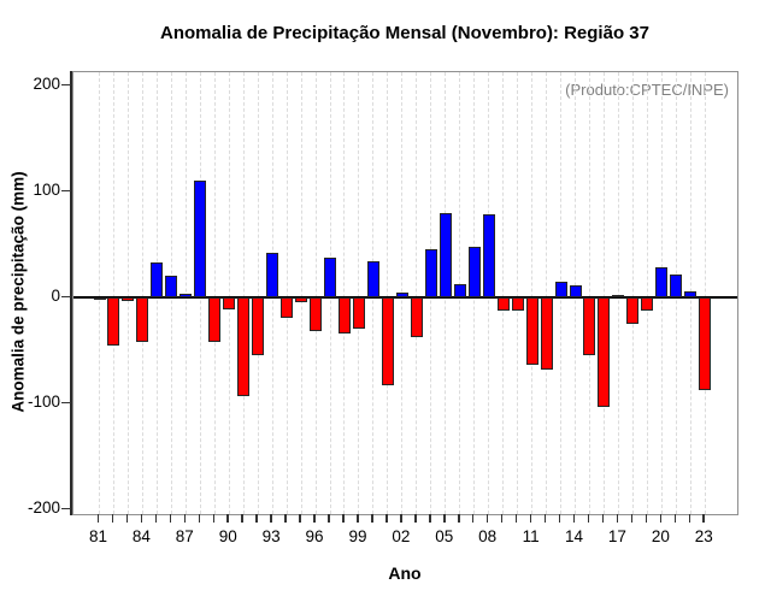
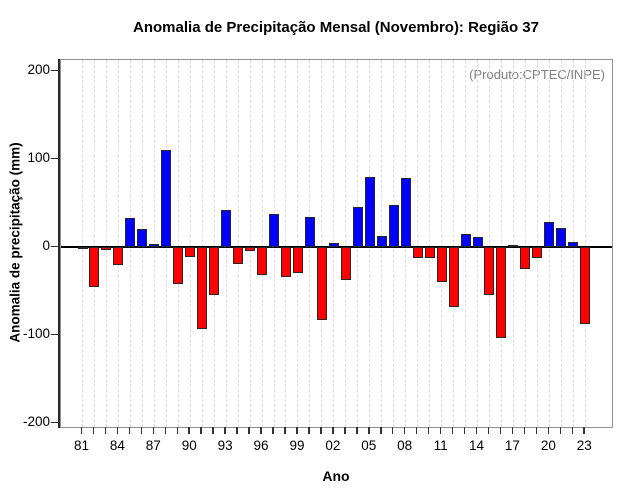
84: -40 -> -20
11: -60 -> -40
